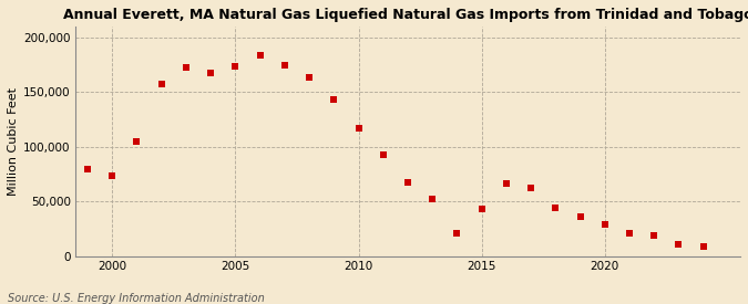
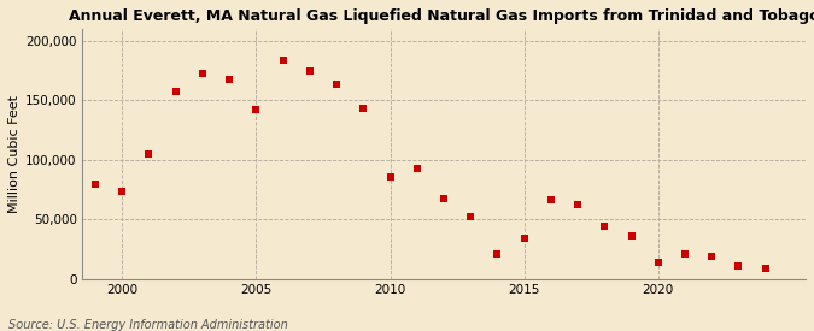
2005: 174,000 -> 142,000
2010: 117,000 -> 86,000
2015: 43,000 -> 34,000
2020: 29,000 -> 14,000
